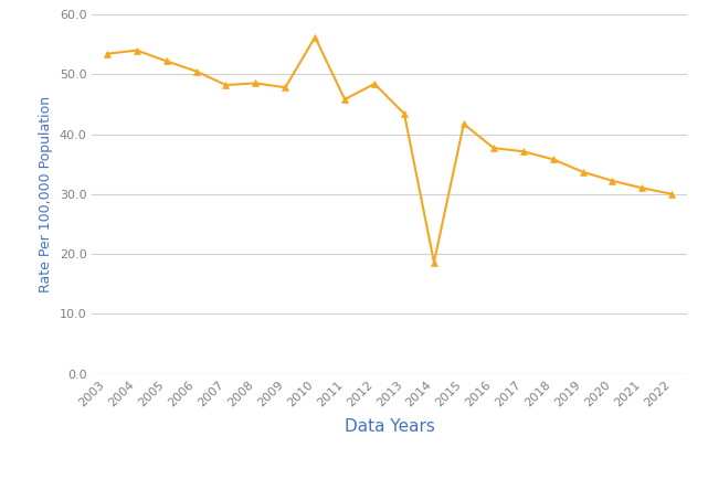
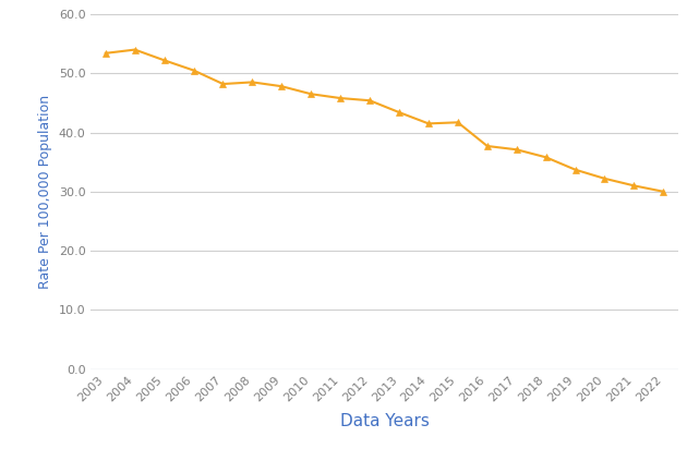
2010: 56.2 -> 46.5
2012: 48.4 -> 45.4
2014: 18.6 -> 41.5
